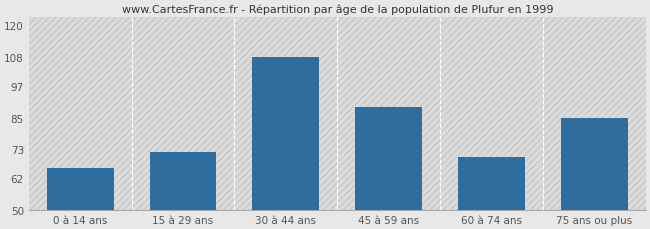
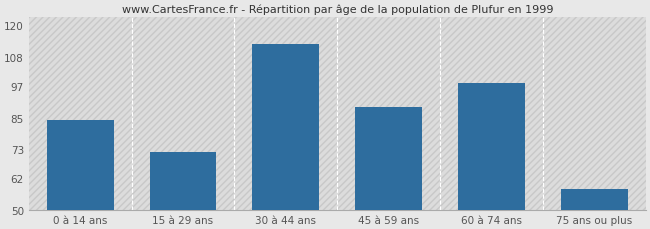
0 à 14 ans: 66 -> 84
30 à 44 ans: 108 -> 113
60 à 74 ans: 70 -> 98
75 ans ou plus: 85 -> 58
